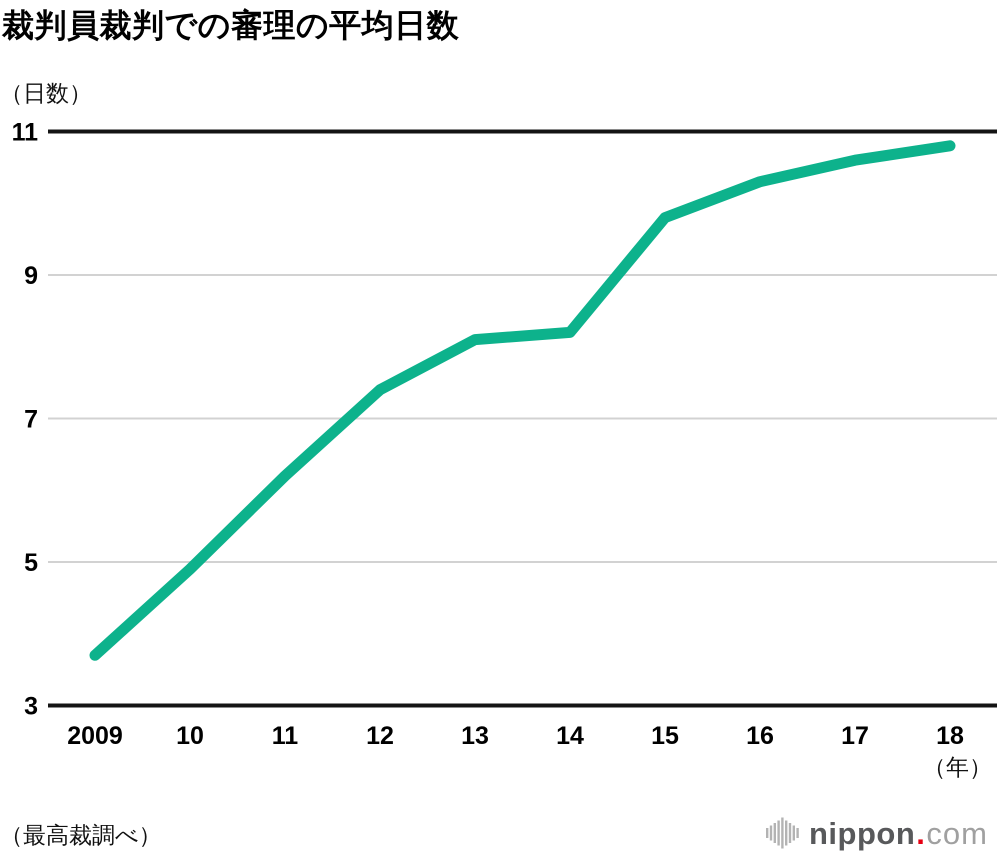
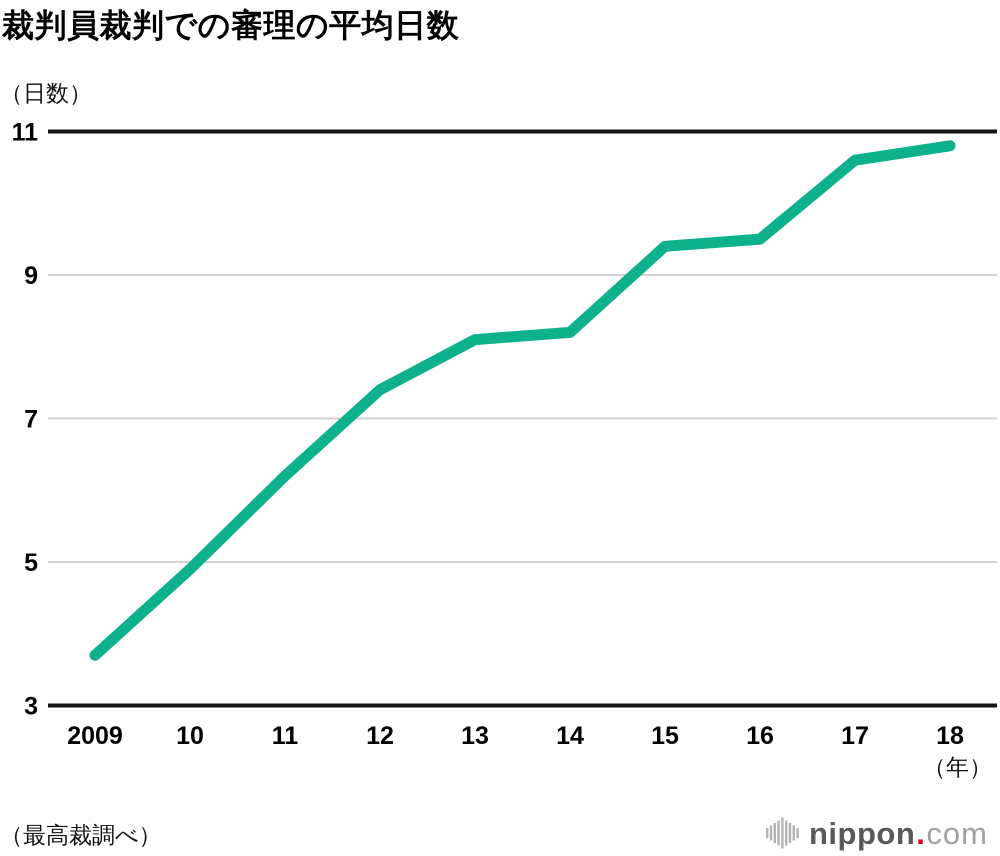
15: 9.8 -> 9.4
16: 10.3 -> 9.5
